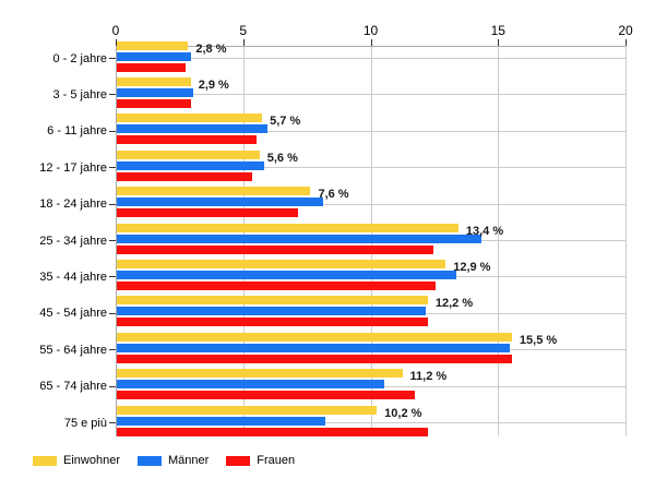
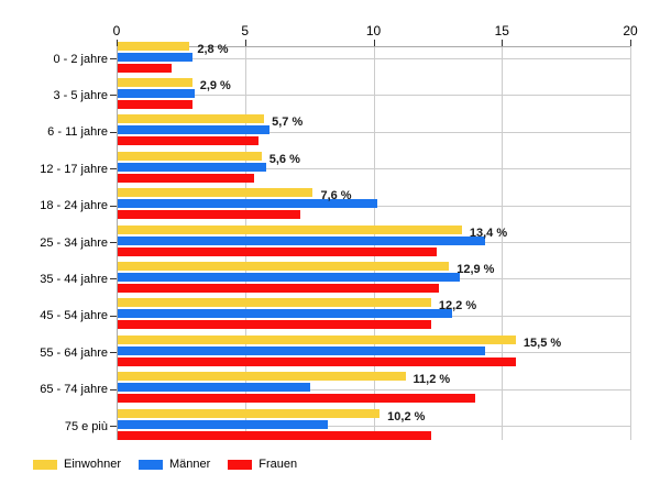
Frauen/0 - 2 jahre: 2.7 -> 2.1
Männer/18 - 24 jahre: 8.1 -> 10.1
Männer/45 - 54 jahre: 12.1 -> 13.0
Männer/55 - 64 jahre: 15.4 -> 14.3
Männer/65 - 74 jahre: 10.5 -> 7.5
Frauen/65 - 74 jahre: 11.7 -> 13.9
